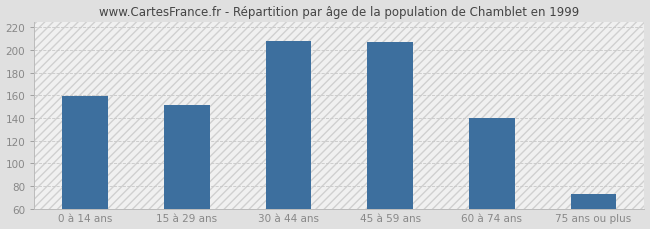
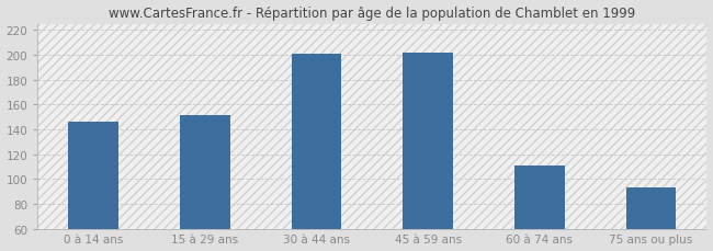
0 à 14 ans: 159 -> 146
30 à 44 ans: 208 -> 201
45 à 59 ans: 207 -> 202
60 à 74 ans: 140 -> 111
75 ans ou plus: 73 -> 93
